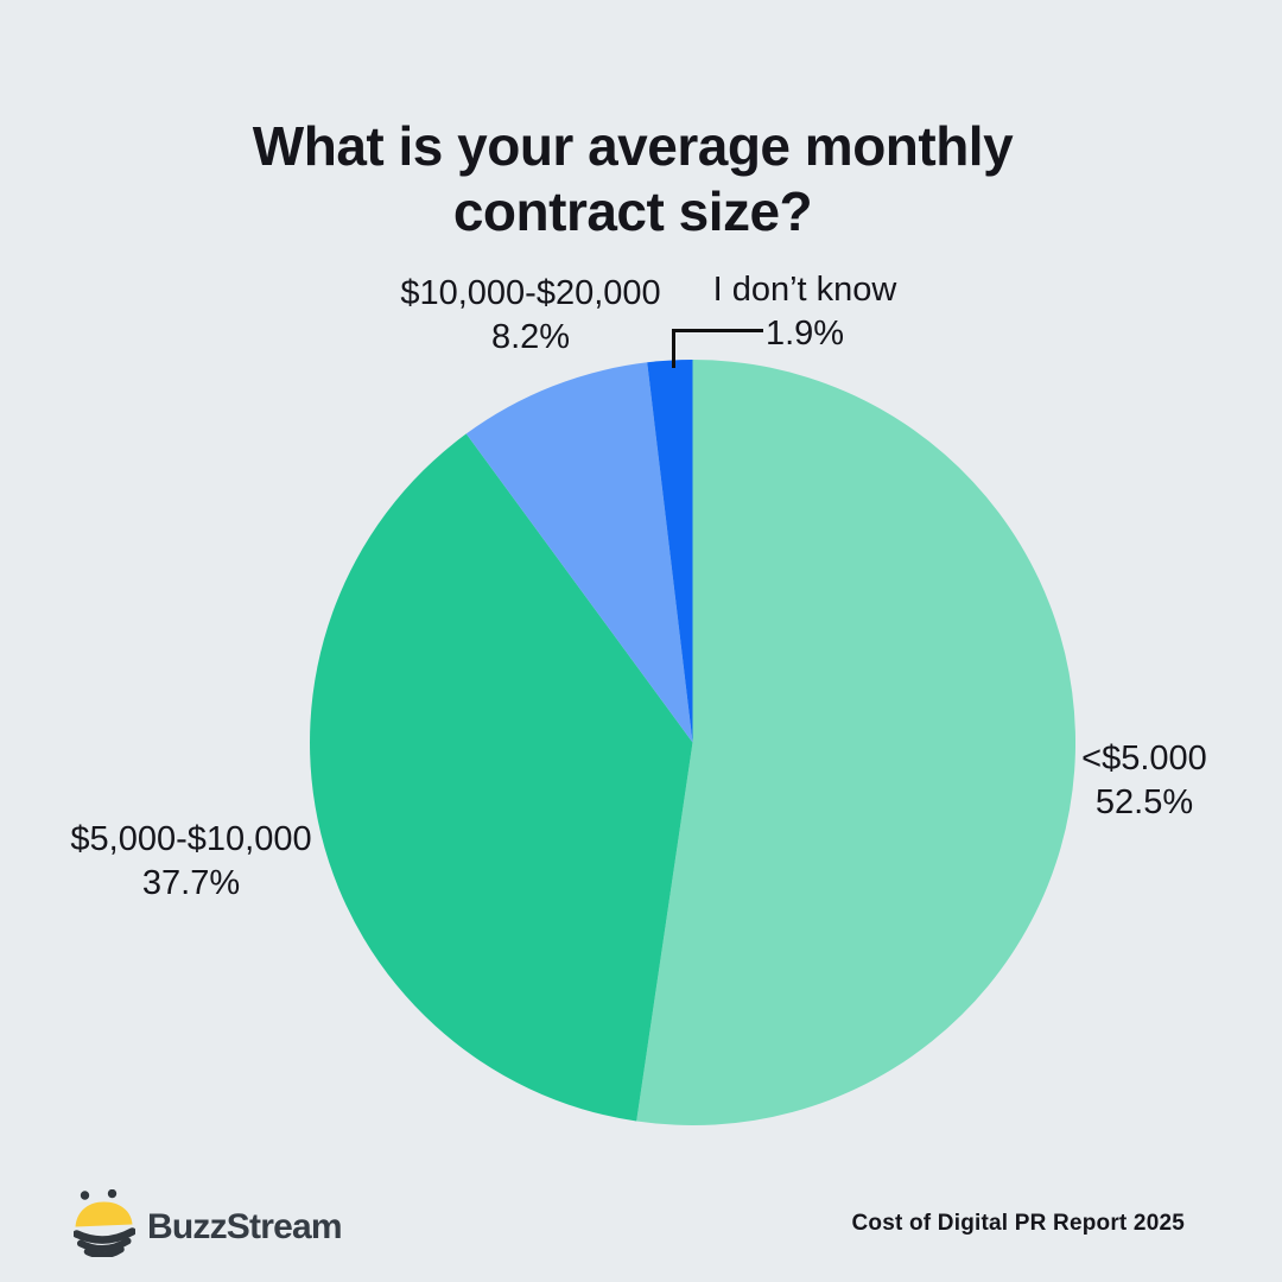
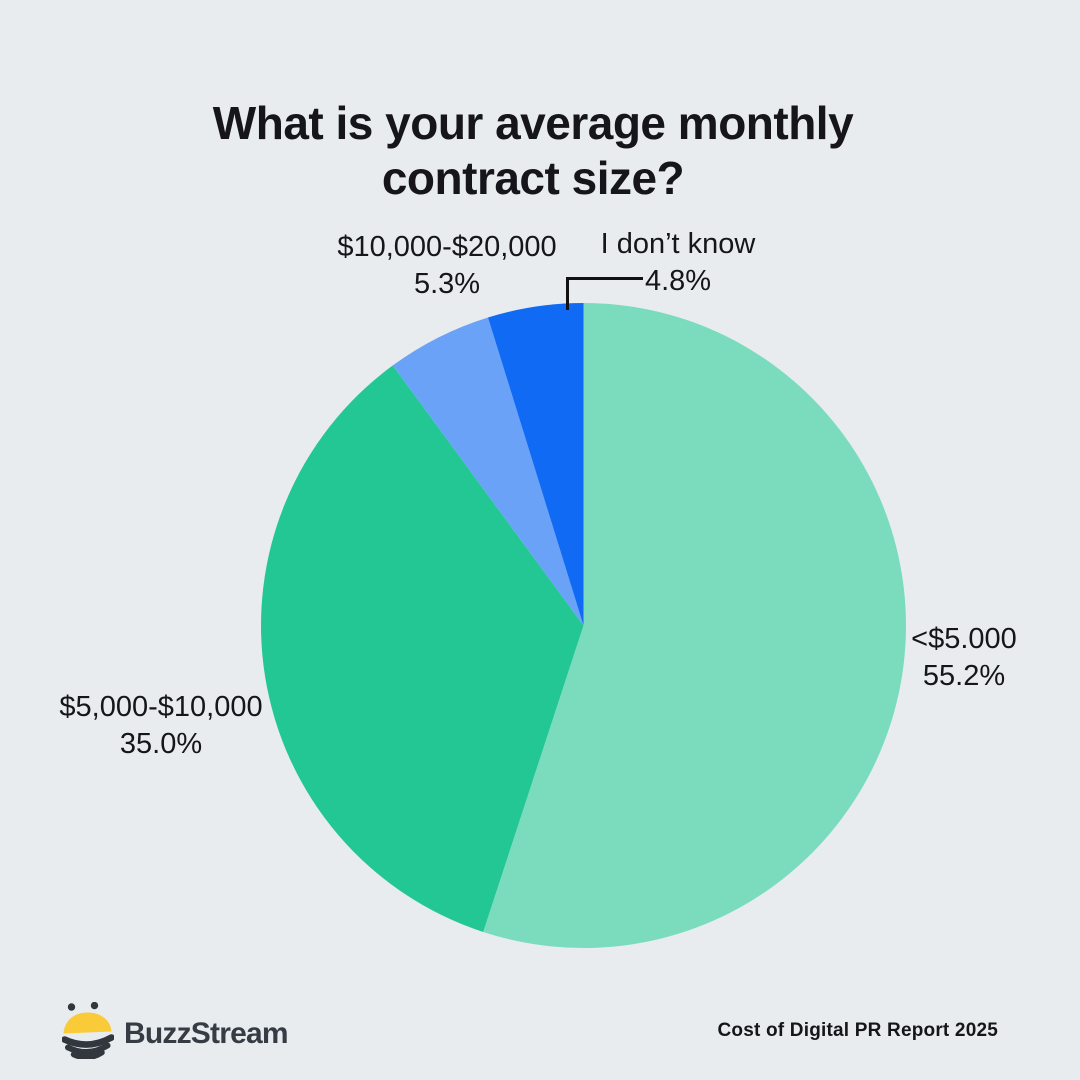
<$5.000: 52.5% -> 55.2%
$5,000-$10,000: 37.7% -> 35.0%
$10,000-$20,000: 8.2% -> 5.3%
I don’t know: 1.9% -> 4.8%
